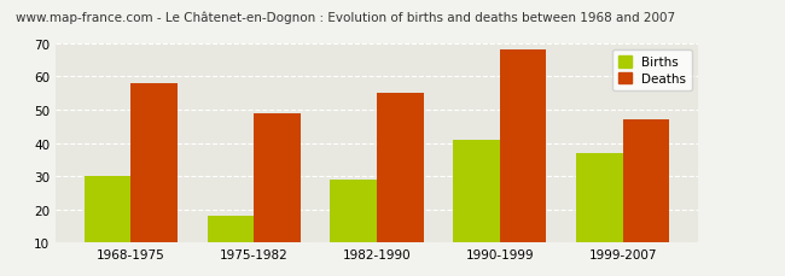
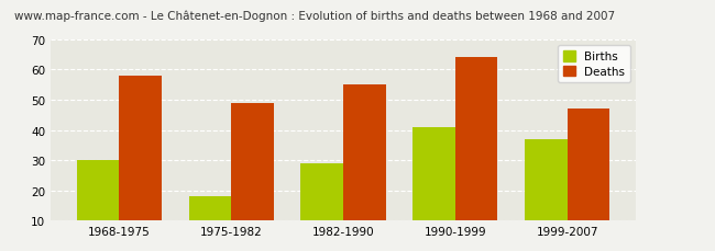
Deaths/1990-1999: 68 -> 64
